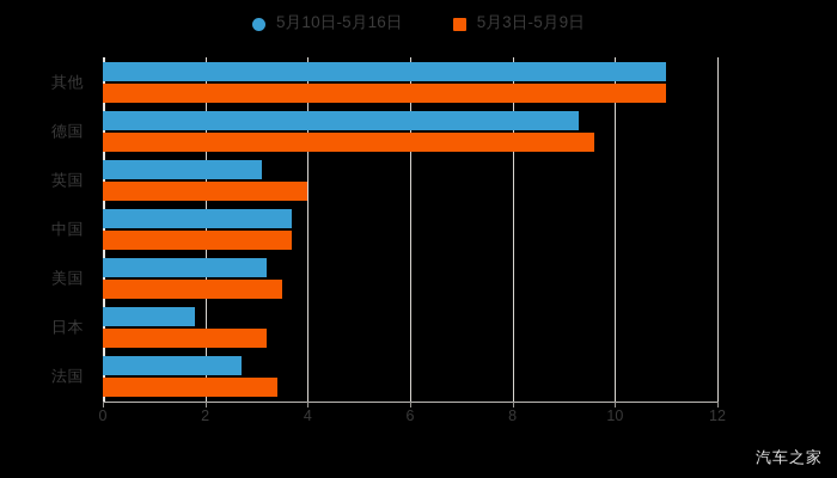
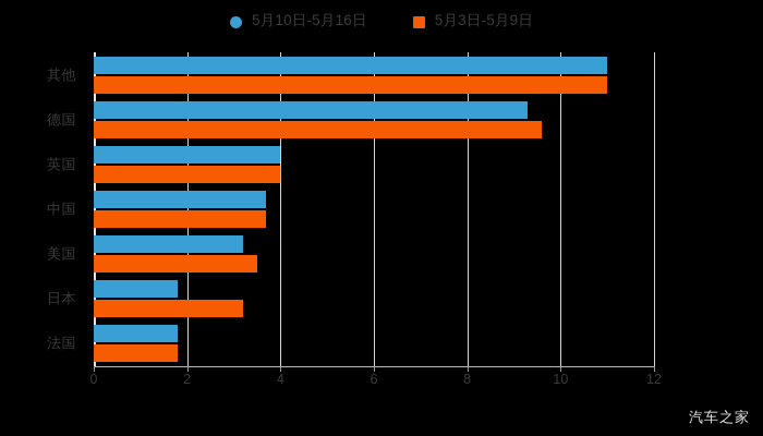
5月10日-5月16日/英国: 3.1 -> 4.0
5月10日-5月16日/法国: 2.7 -> 1.8
5月3日-5月9日/法国: 3.4 -> 1.8
